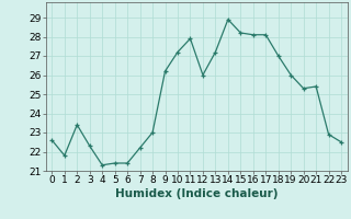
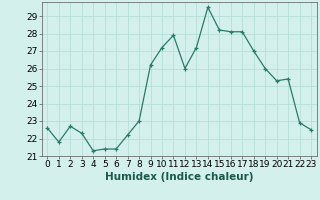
2: 23.4 -> 22.7
14: 28.9 -> 29.5
